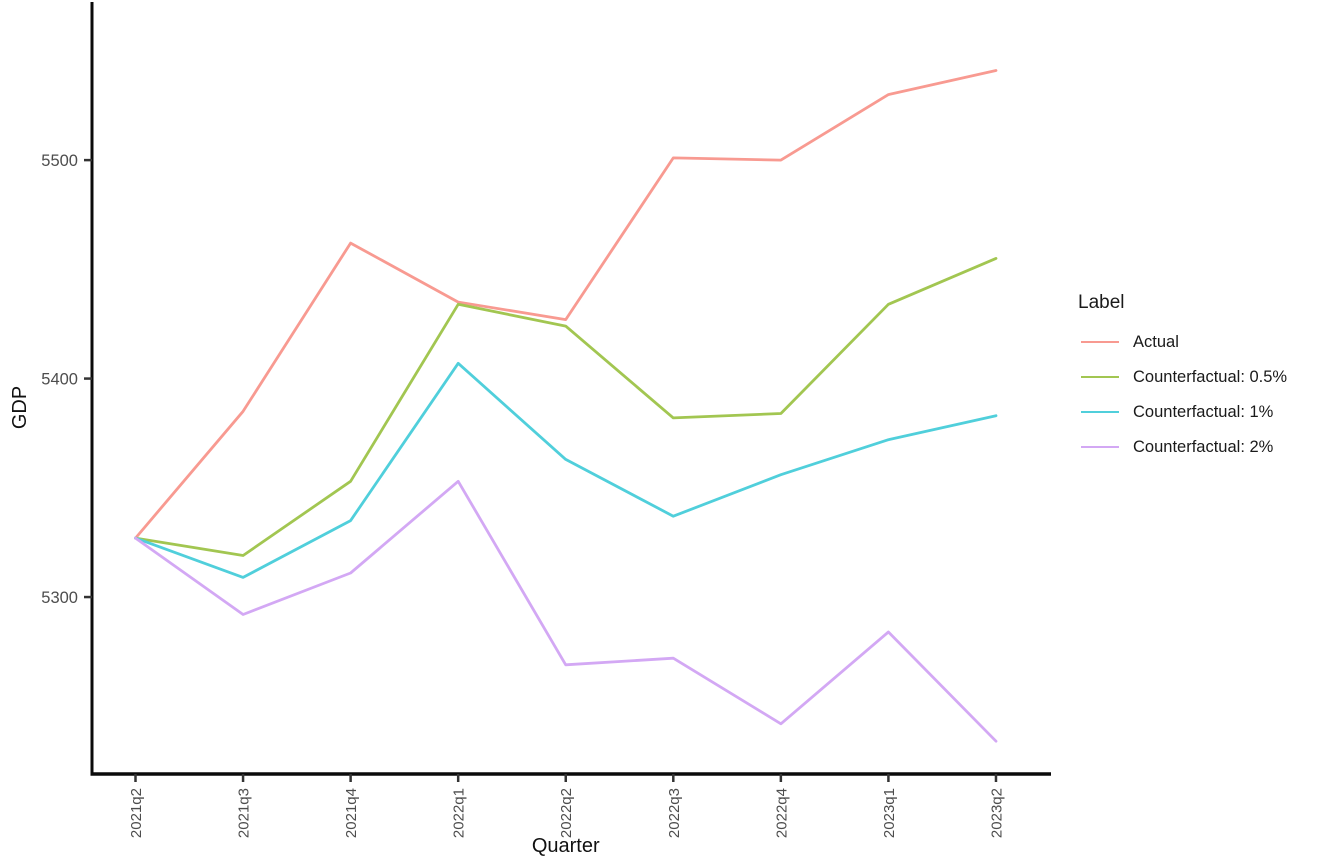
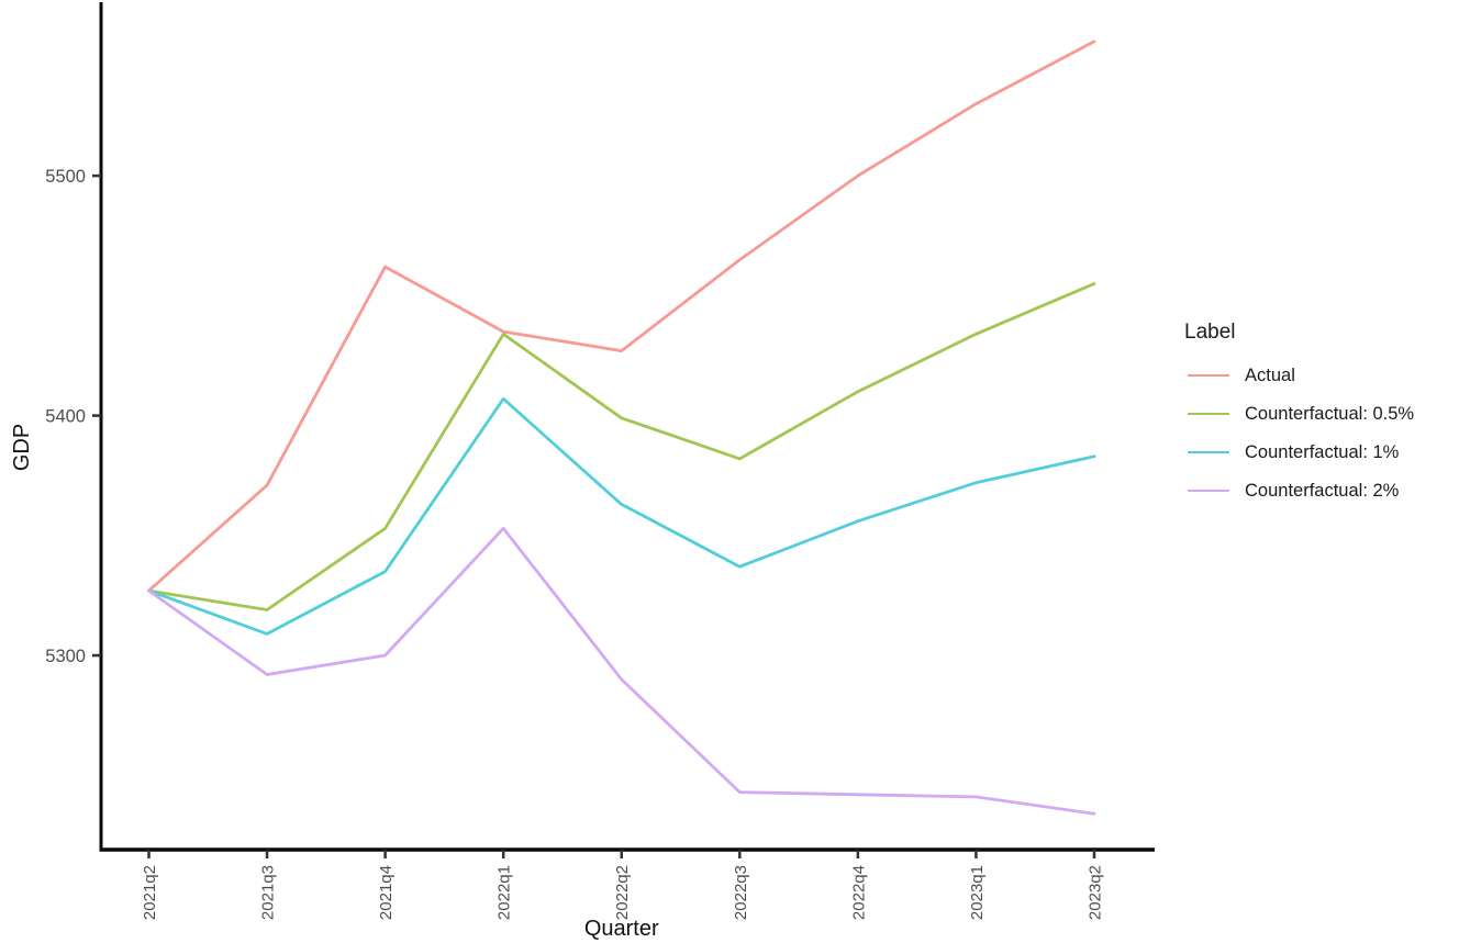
Actual/2021q3: 5385 -> 5371
Counterfactual: 2%/2021q4: 5311 -> 5300
Counterfactual: 0.5%/2022q2: 5424 -> 5399
Counterfactual: 2%/2022q2: 5269 -> 5290
Actual/2022q3: 5501 -> 5465
Counterfactual: 2%/2022q3: 5272 -> 5243
Counterfactual: 0.5%/2022q4: 5384 -> 5410
Counterfactual: 2%/2023q1: 5284 -> 5241
Actual/2023q2: 5541 -> 5556
